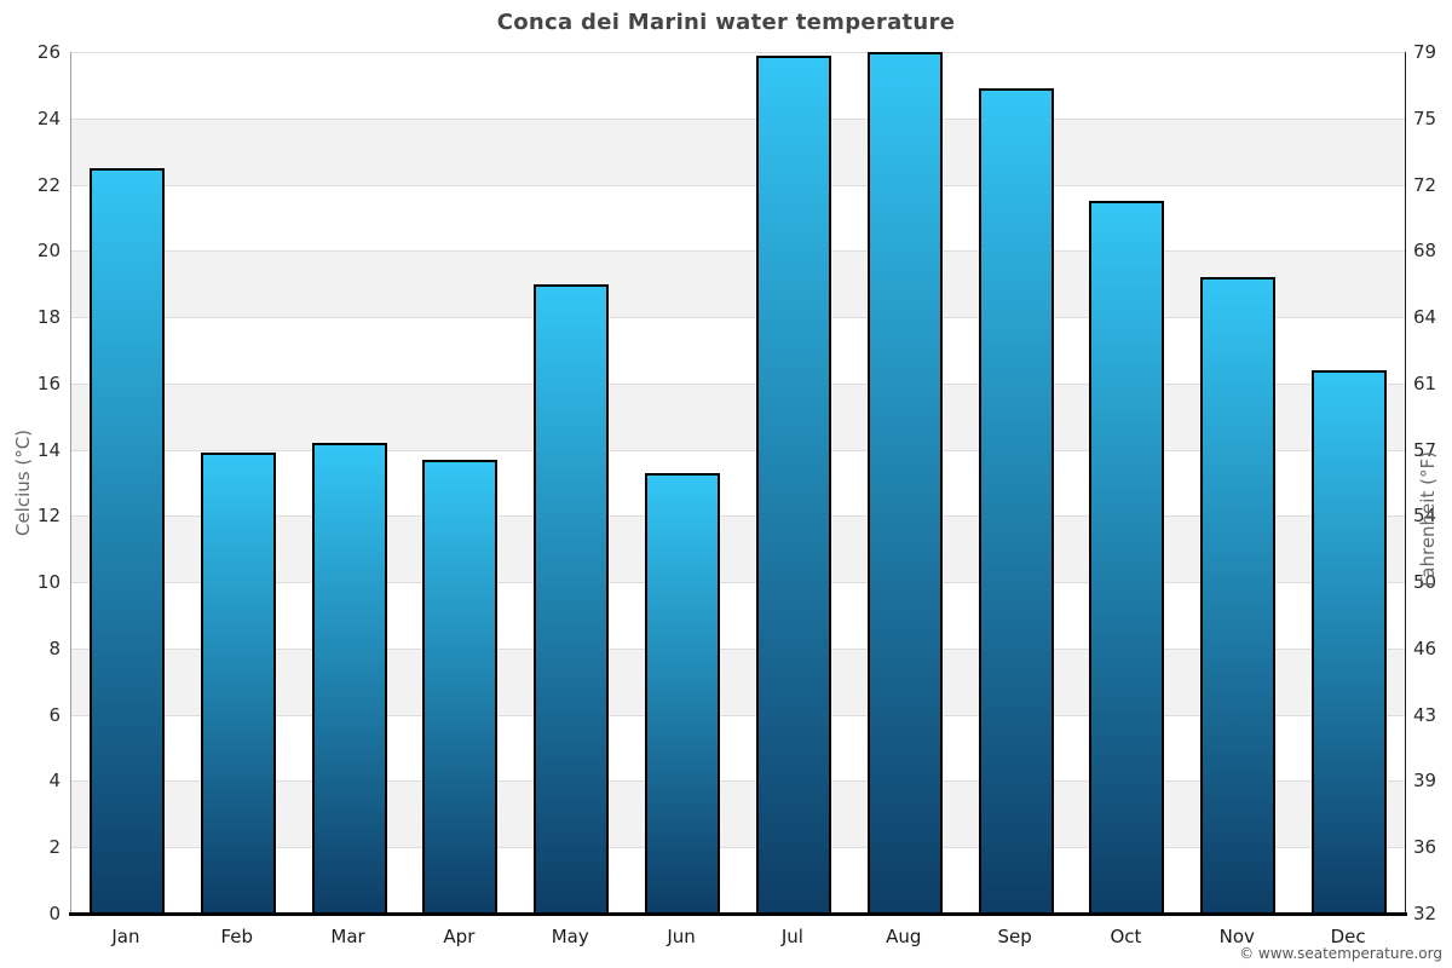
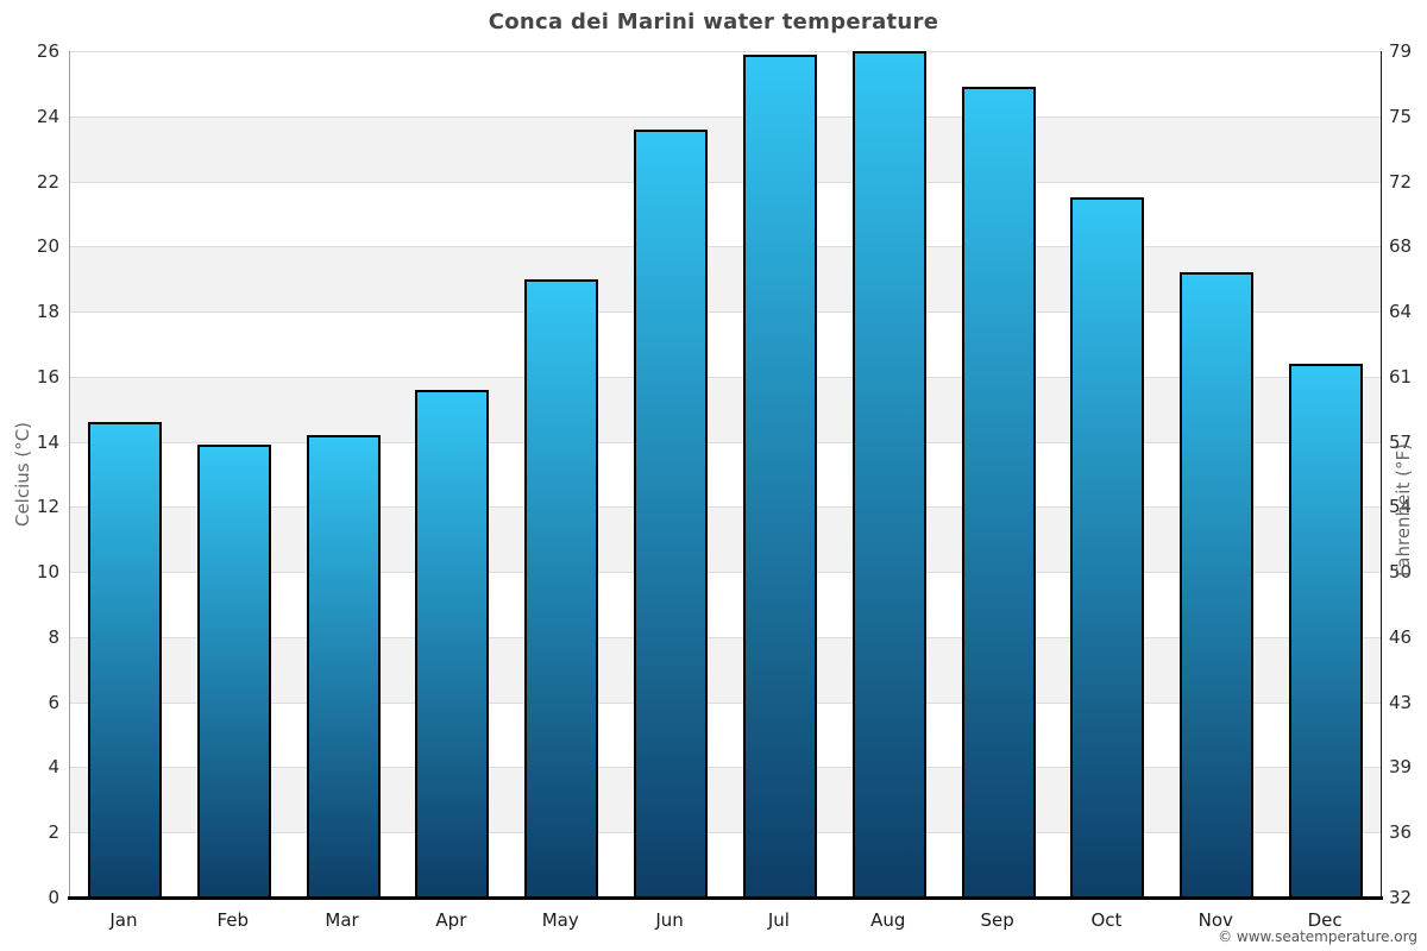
Jan: 22.5 -> 14.6
Apr: 13.7 -> 15.6
Jun: 13.3 -> 23.6
